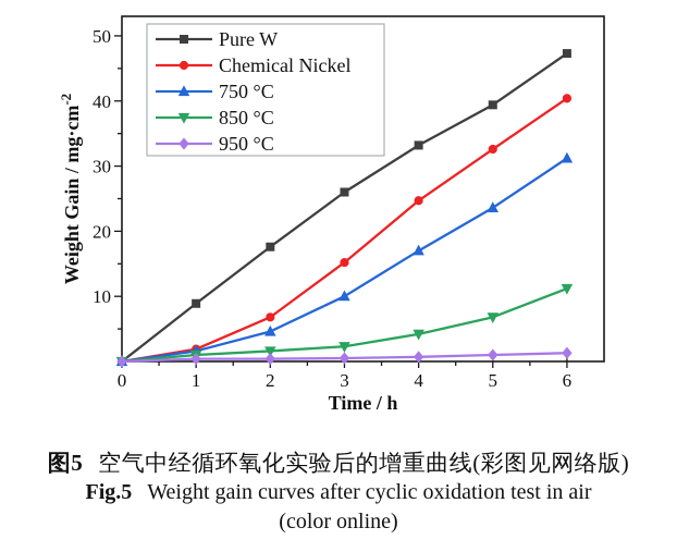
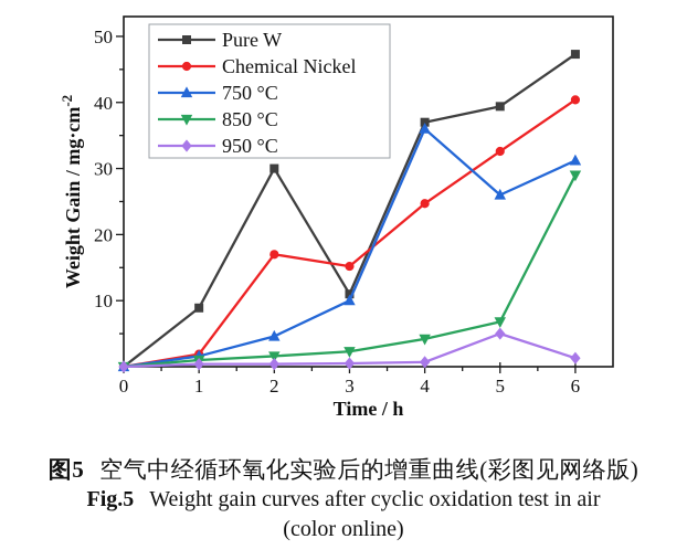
Pure W/2: 18 -> 30
Chemical Nickel/2: 7 -> 17
Pure W/3: 26 -> 11
Pure W/4: 33 -> 37
750 °C/4: 17 -> 36
750 °C/5: 24 -> 26
950 °C/5: 1 -> 5
850 °C/6: 11 -> 29
